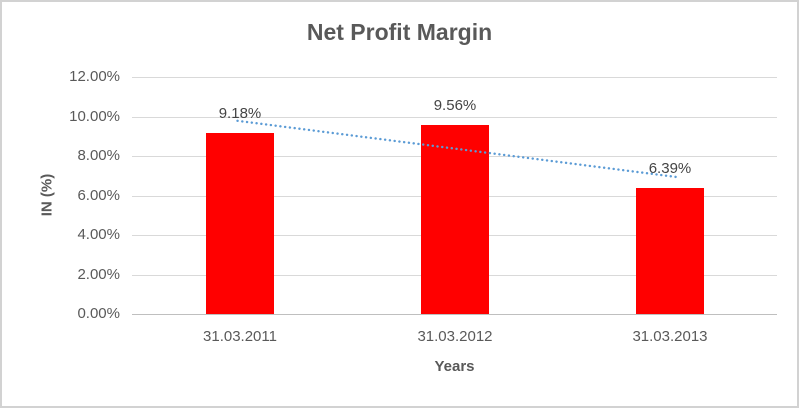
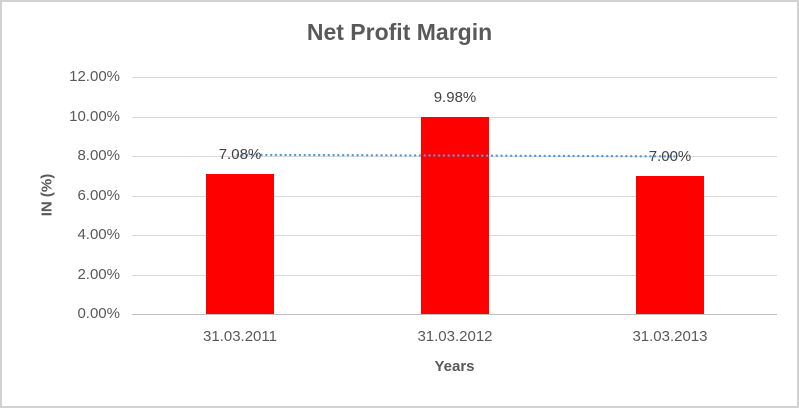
31.03.2011: 9.18% -> 7.08%
31.03.2012: 9.56% -> 9.98%
31.03.2013: 6.39% -> 7.00%
